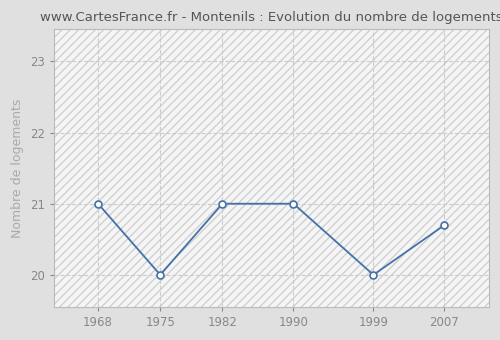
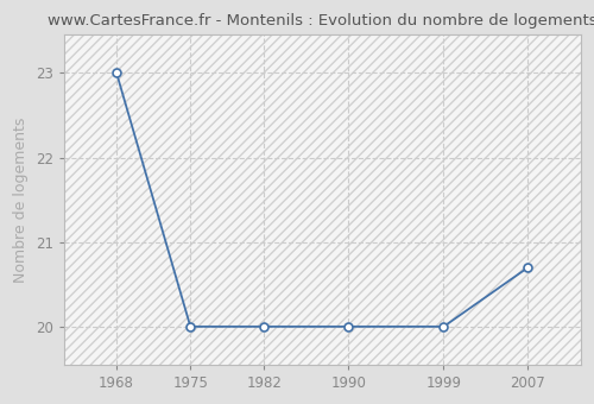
1968: 21.0 -> 23.0
1982: 21.0 -> 20.0
1990: 21.0 -> 20.0
